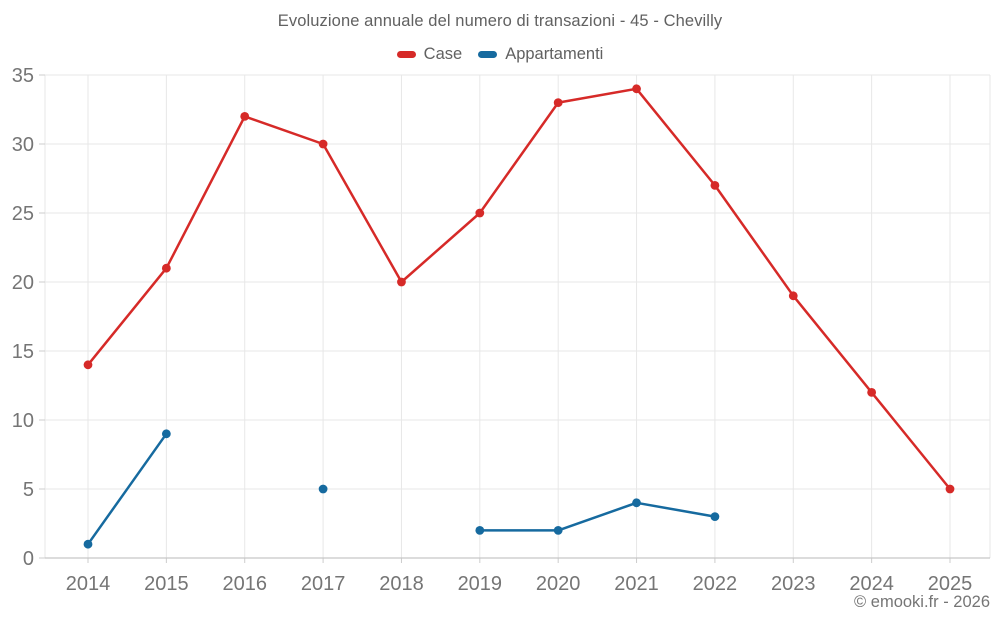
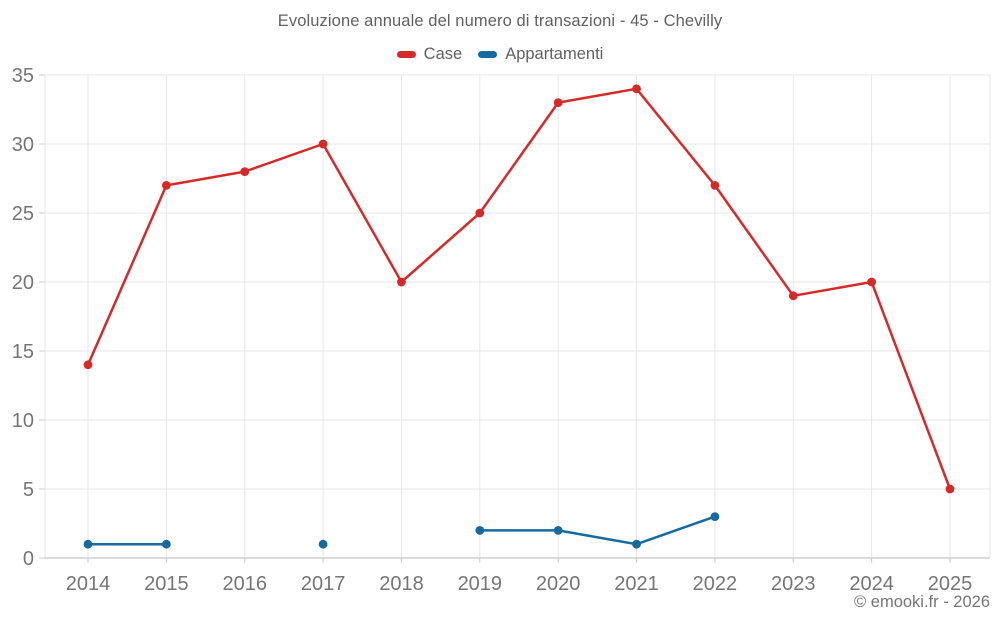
Case/2015: 21 -> 27
Appartamenti/2015: 9 -> 1
Case/2016: 32 -> 28
Appartamenti/2017: 5 -> 1
Appartamenti/2021: 4 -> 1
Case/2024: 12 -> 20
